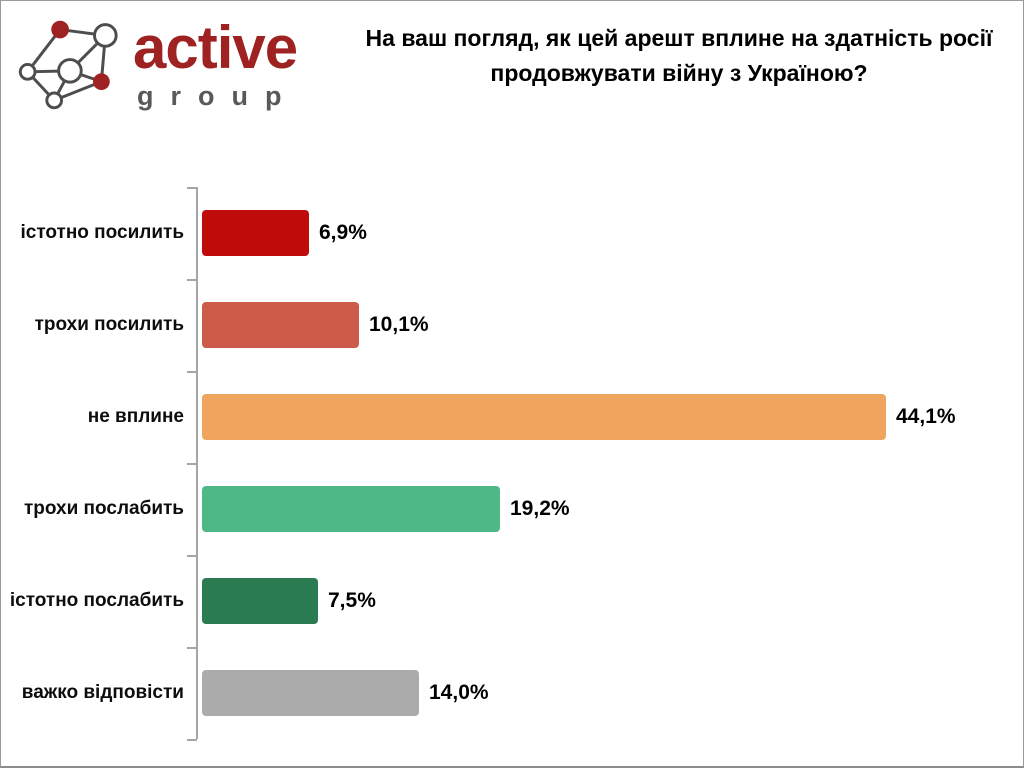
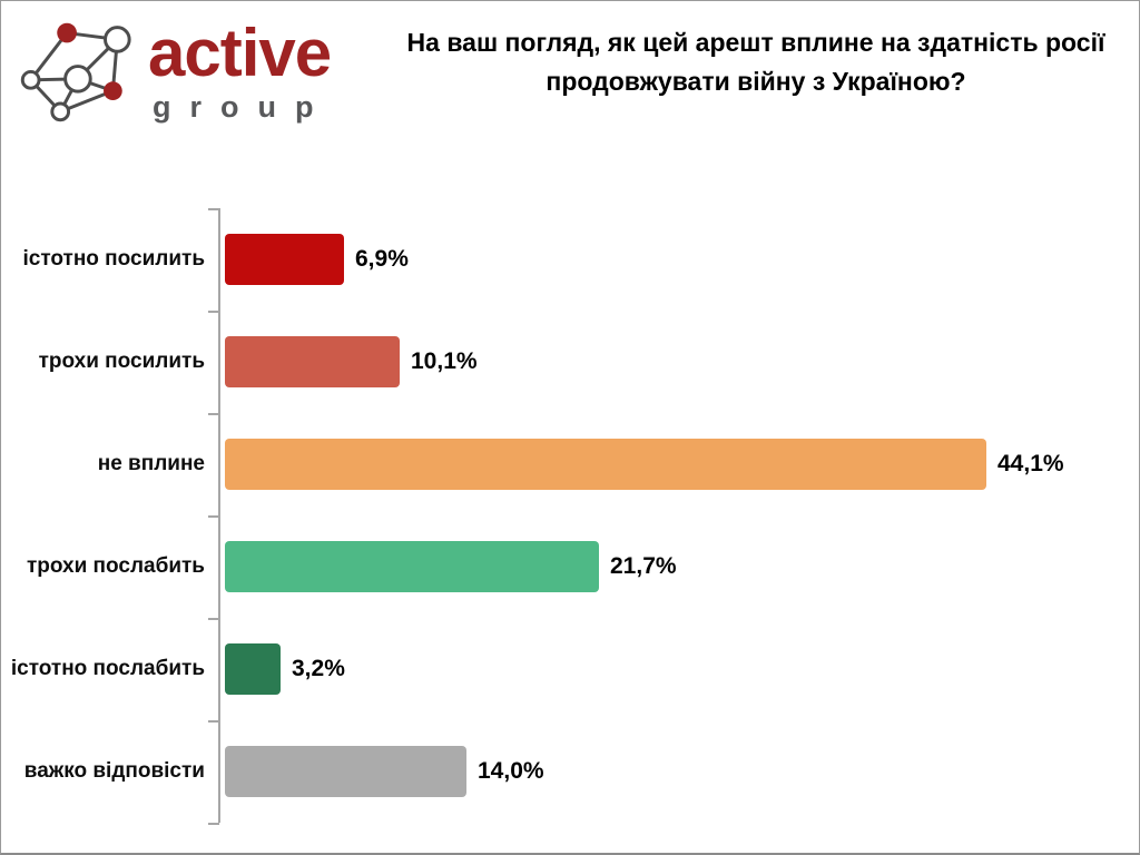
трохи послабить: 19,2% -> 21,7%
істотно послабить: 7,5% -> 3,2%
